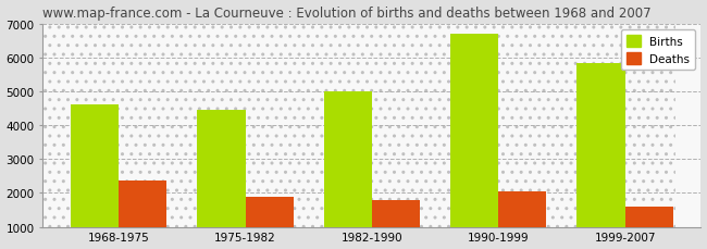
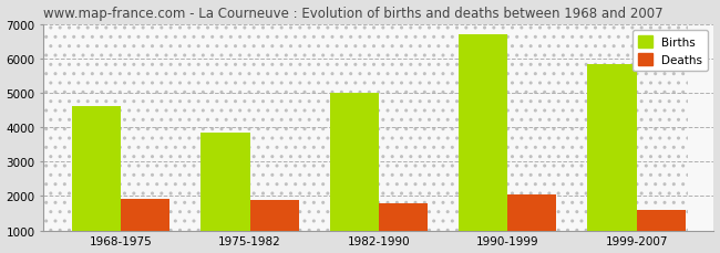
Deaths/1968-1975: 2350 -> 1920
Births/1975-1982: 4450 -> 3830
